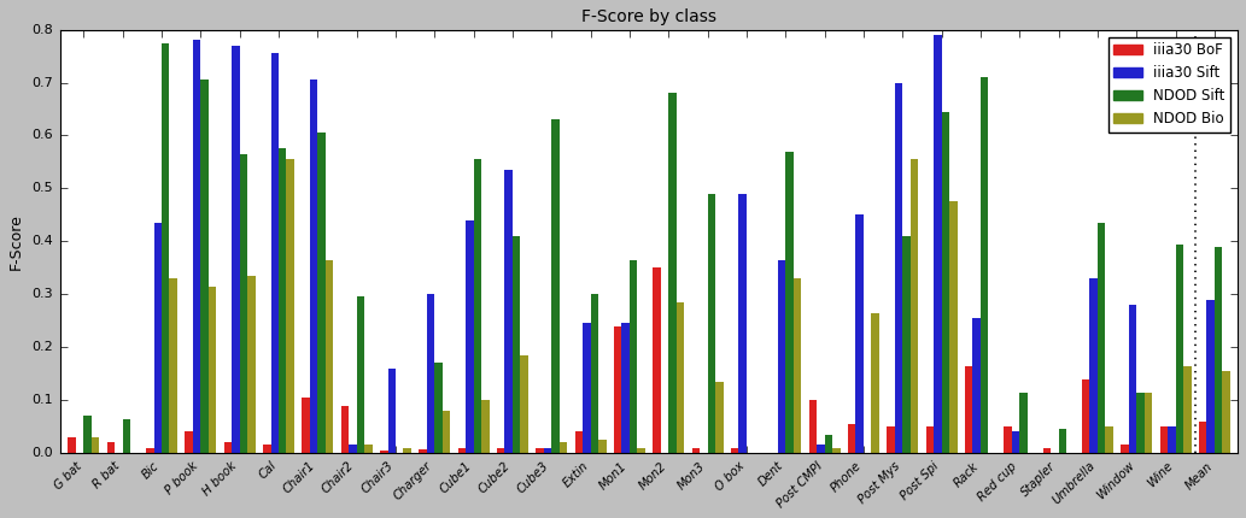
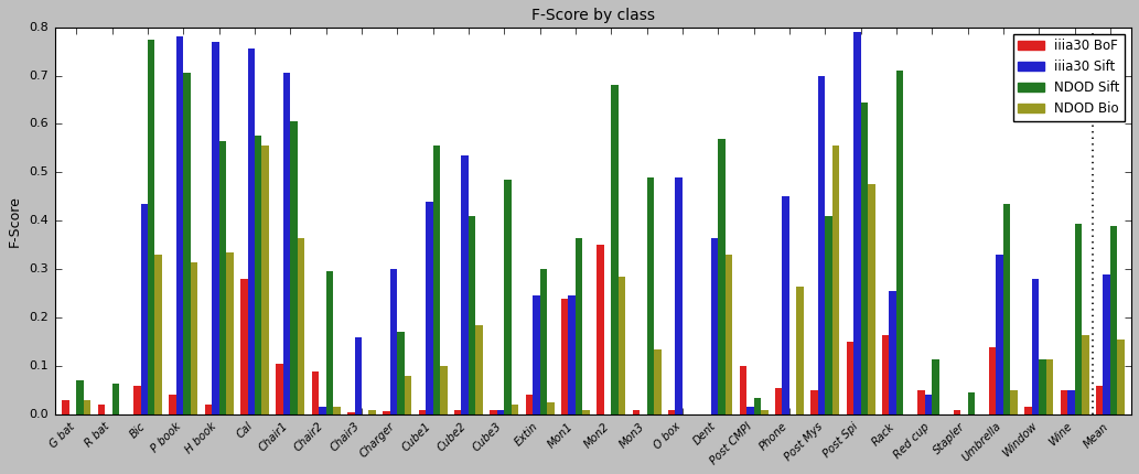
iiia30 BoF/Bic: 0.010 -> 0.060
iiia30 BoF/Cal: 0.015 -> 0.280
NDOD Sift/Cube3: 0.630 -> 0.485
iiia30 BoF/Post Spi: 0.050 -> 0.150
